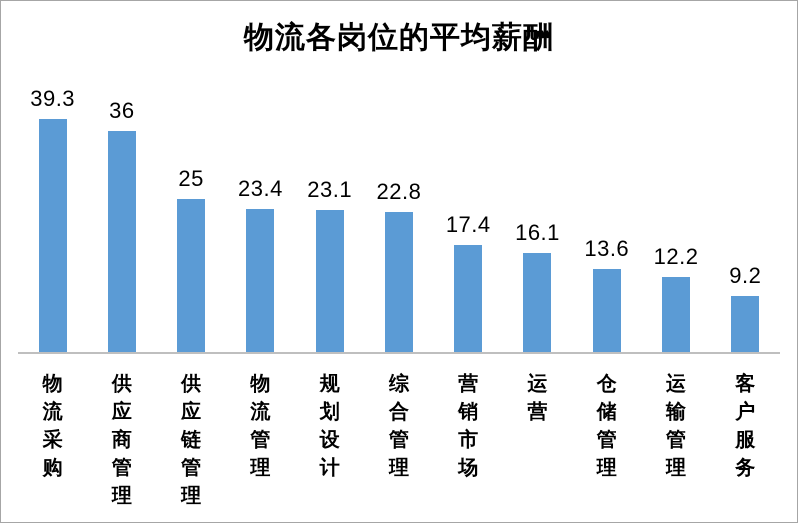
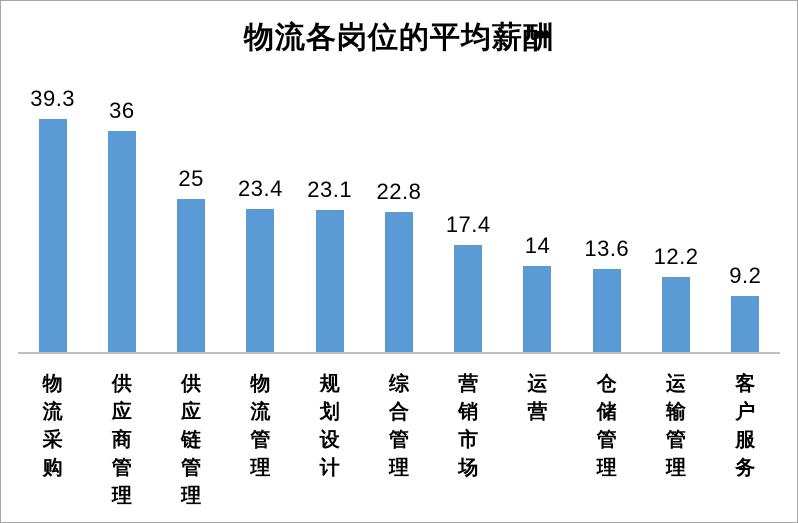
运营: 16.1 -> 14
